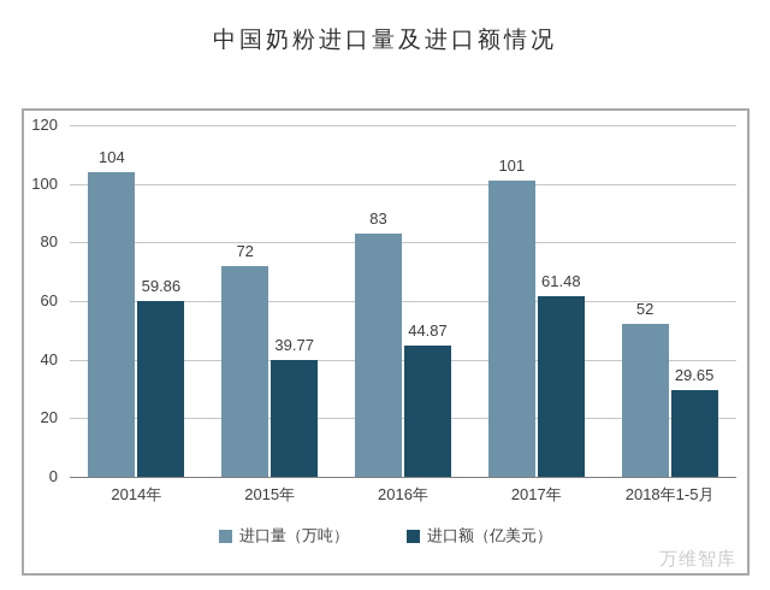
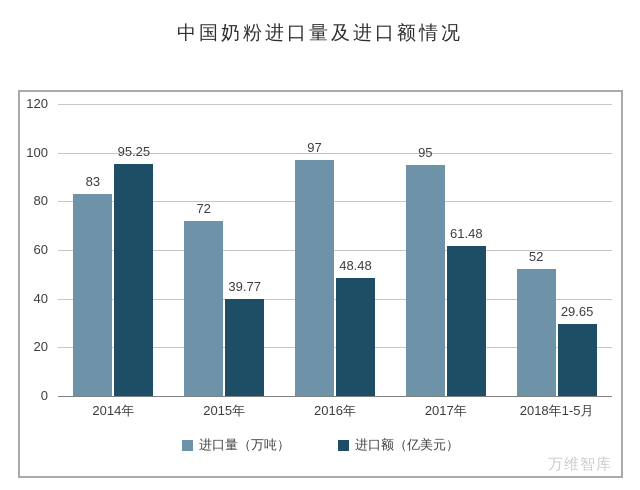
进口量（万吨）/2014年: 104 -> 83
进口额（亿美元）/2014年: 59.86 -> 95.25
进口量（万吨）/2016年: 83 -> 97
进口额（亿美元）/2016年: 44.87 -> 48.48
进口量（万吨）/2017年: 101 -> 95
